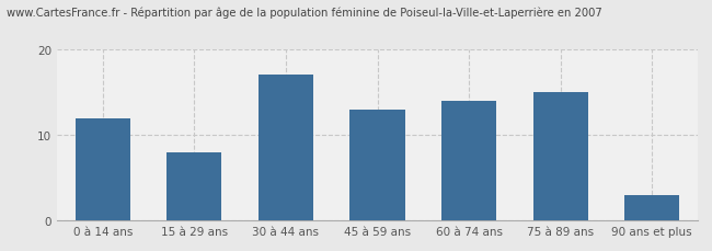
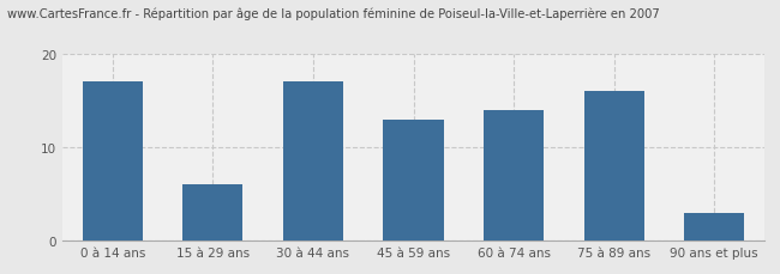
0 à 14 ans: 12 -> 17
15 à 29 ans: 8 -> 6
75 à 89 ans: 15 -> 16
